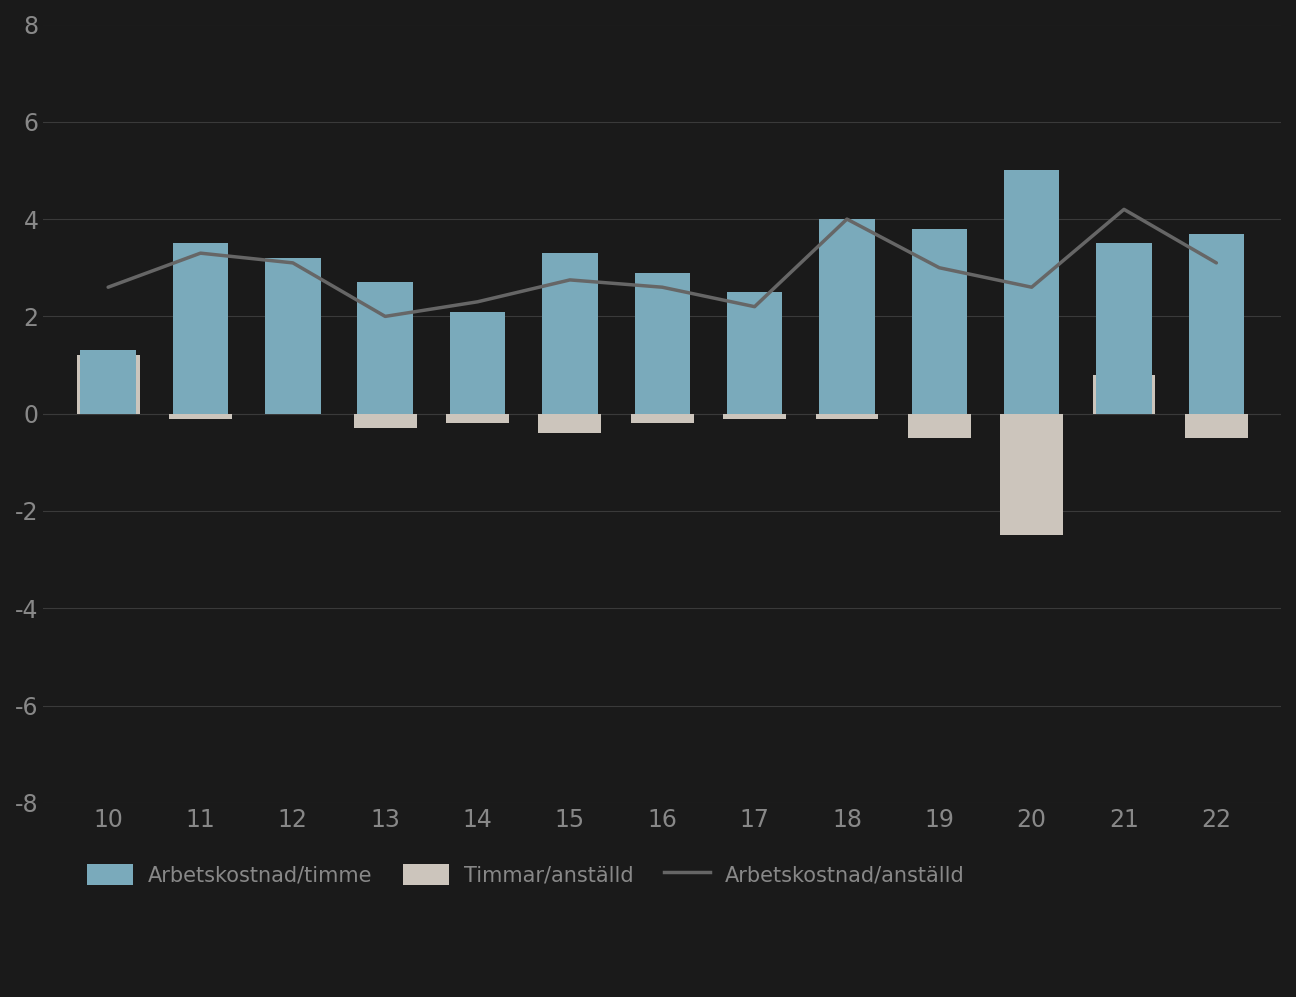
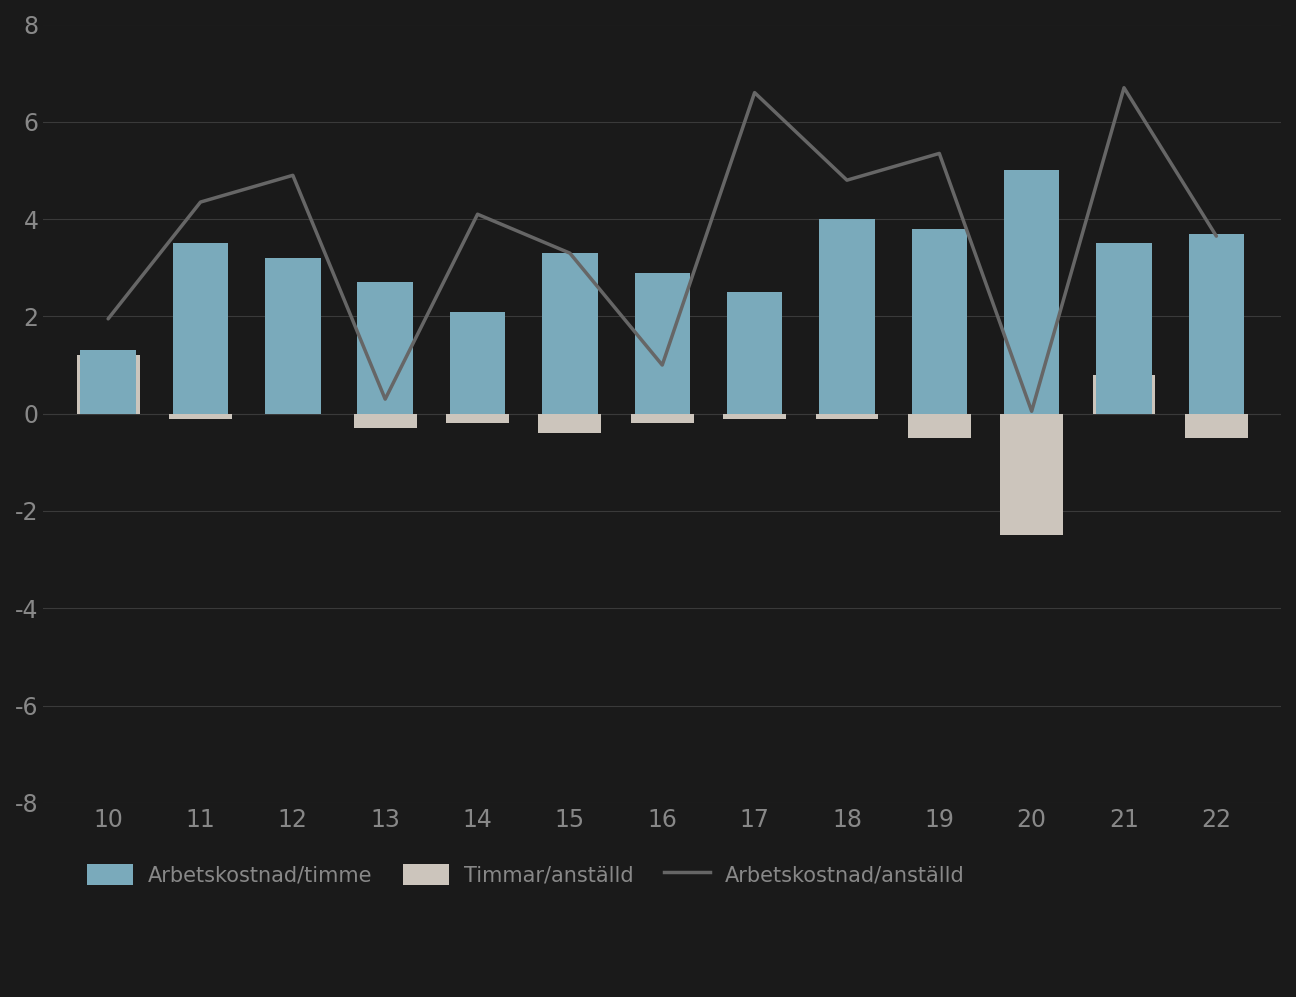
Arbetskostnad/anställd/10: 2.60 -> 1.95
Arbetskostnad/anställd/11: 3.30 -> 4.35
Arbetskostnad/anställd/12: 3.10 -> 4.90
Arbetskostnad/anställd/13: 2.00 -> 0.30
Arbetskostnad/anställd/14: 2.30 -> 4.10
Arbetskostnad/anställd/15: 2.75 -> 3.30
Arbetskostnad/anställd/16: 2.60 -> 1.00
Arbetskostnad/anställd/17: 2.20 -> 6.60
Arbetskostnad/anställd/18: 4.00 -> 4.80
Arbetskostnad/anställd/19: 3.00 -> 5.35
Arbetskostnad/anställd/20: 2.60 -> 0.05
Arbetskostnad/anställd/21: 4.20 -> 6.70
Arbetskostnad/anställd/22: 3.10 -> 3.65
